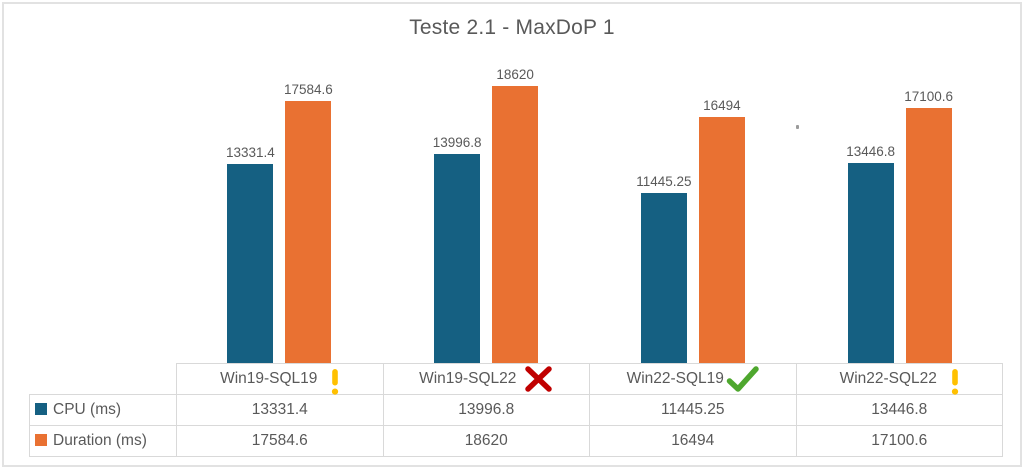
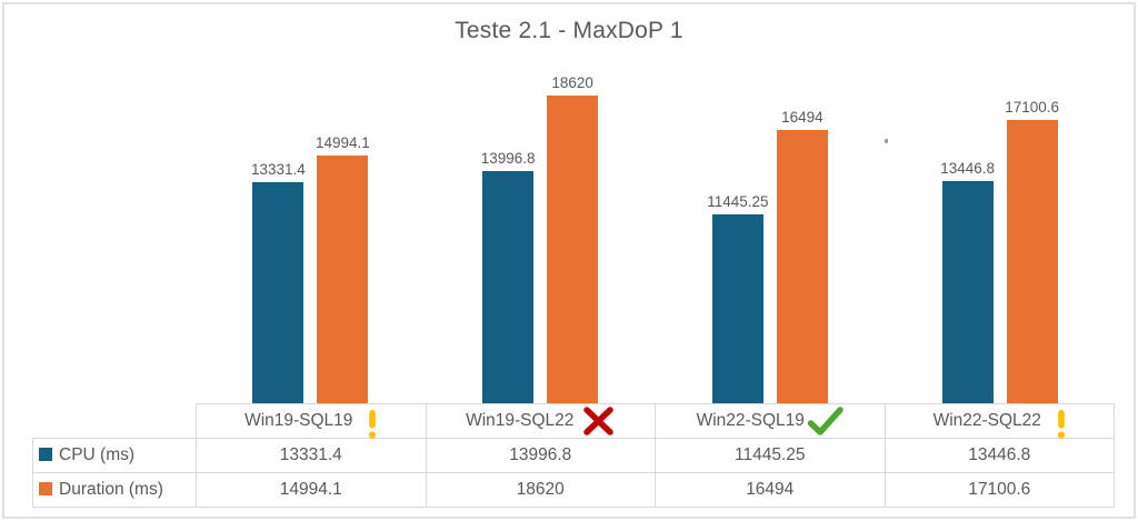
Duration (ms)/Win19-SQL19: 17584.6 -> 14994.1
